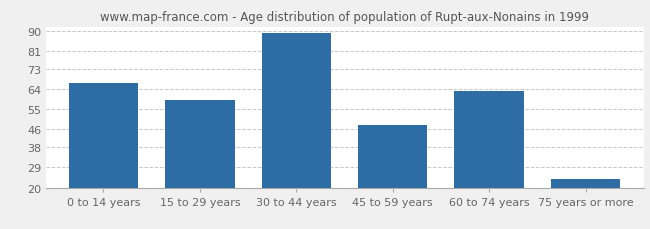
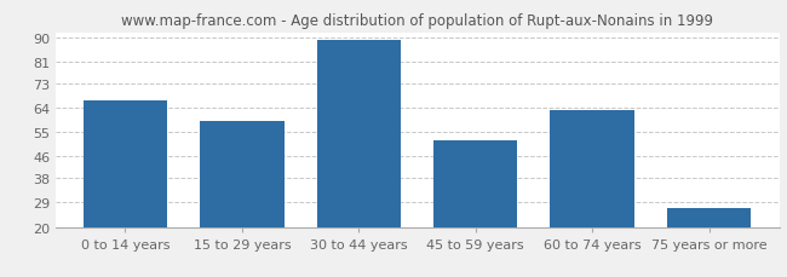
45 to 59 years: 48 -> 52
75 years or more: 24 -> 27
